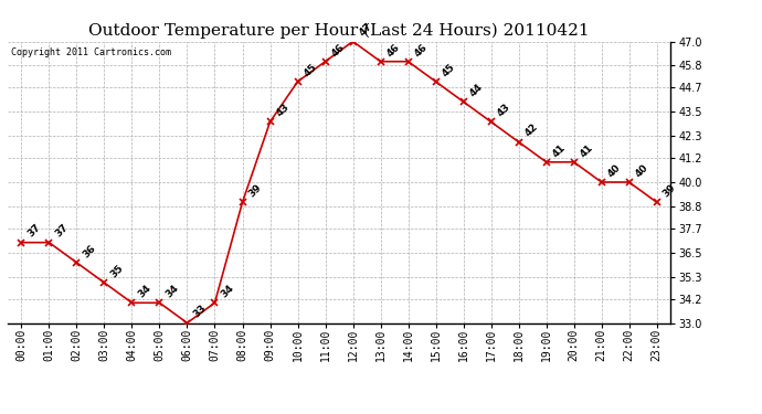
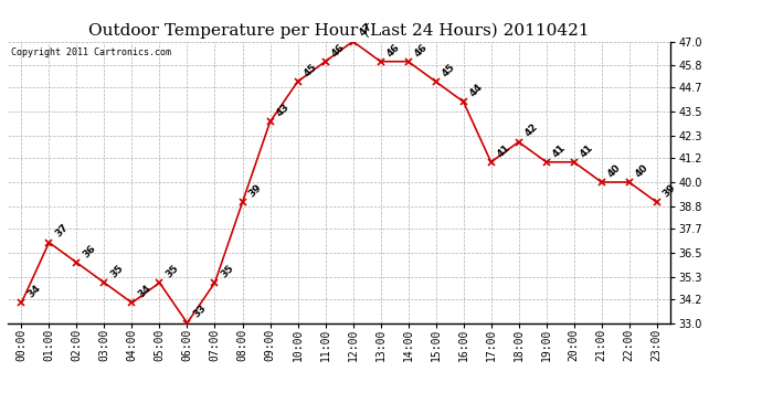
00:00: 37 -> 34
05:00: 34 -> 35
07:00: 34 -> 35
17:00: 43 -> 41
